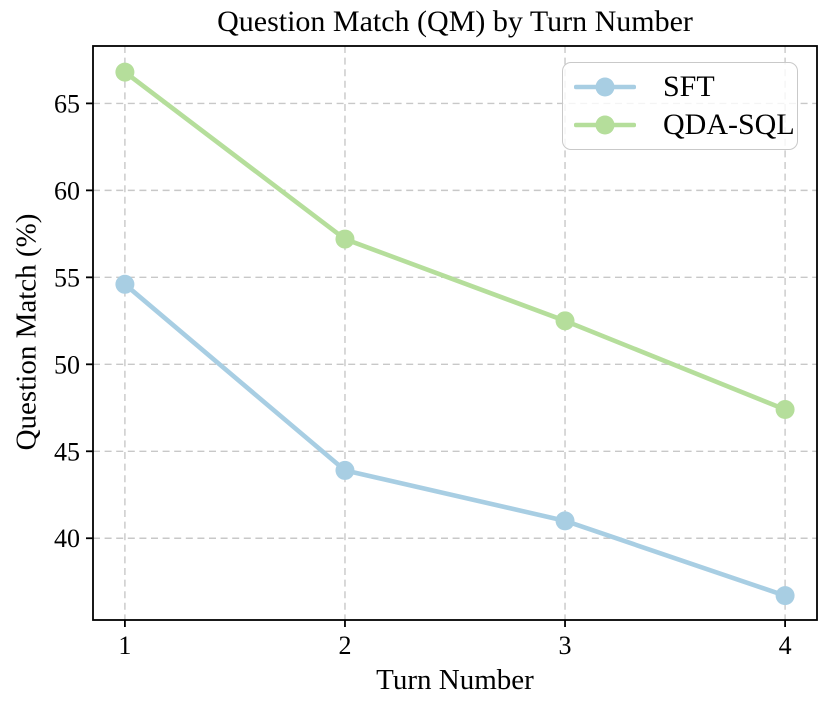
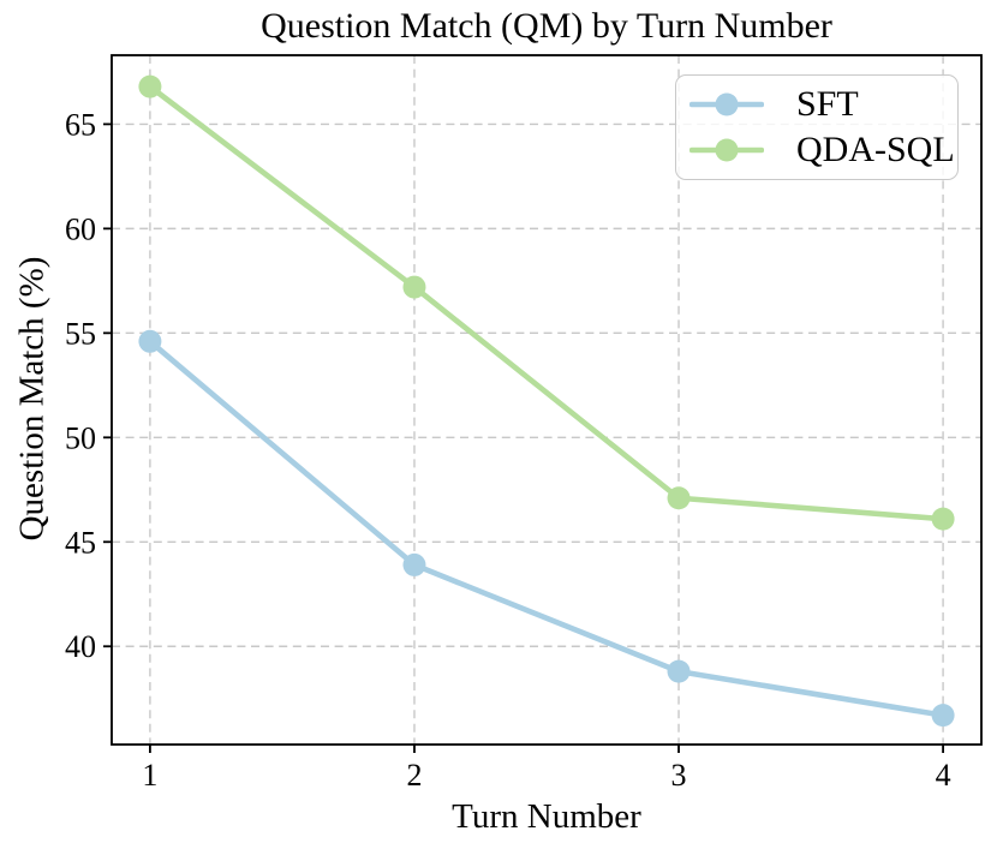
SFT/3: 41.0 -> 38.8
QDA-SQL/3: 52.5 -> 47.1
QDA-SQL/4: 47.4 -> 46.1
